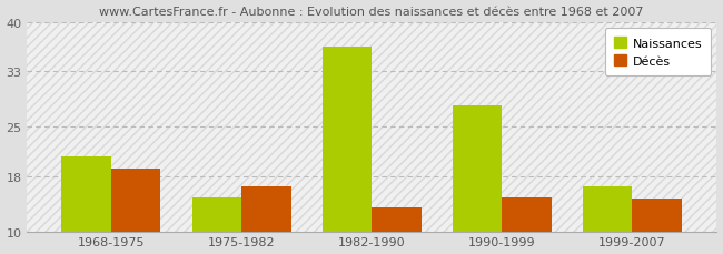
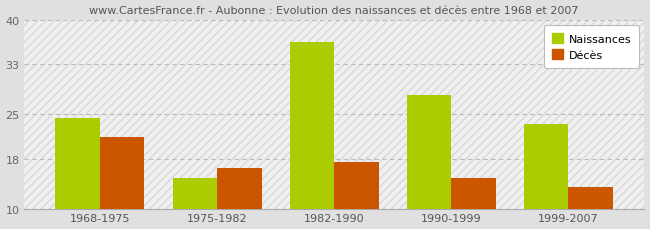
Naissances/1968-1975: 20.8 -> 24.5
Décès/1968-1975: 19.0 -> 21.5
Décès/1982-1990: 13.6 -> 17.5
Naissances/1999-2007: 16.6 -> 23.5
Décès/1999-2007: 14.8 -> 13.5
